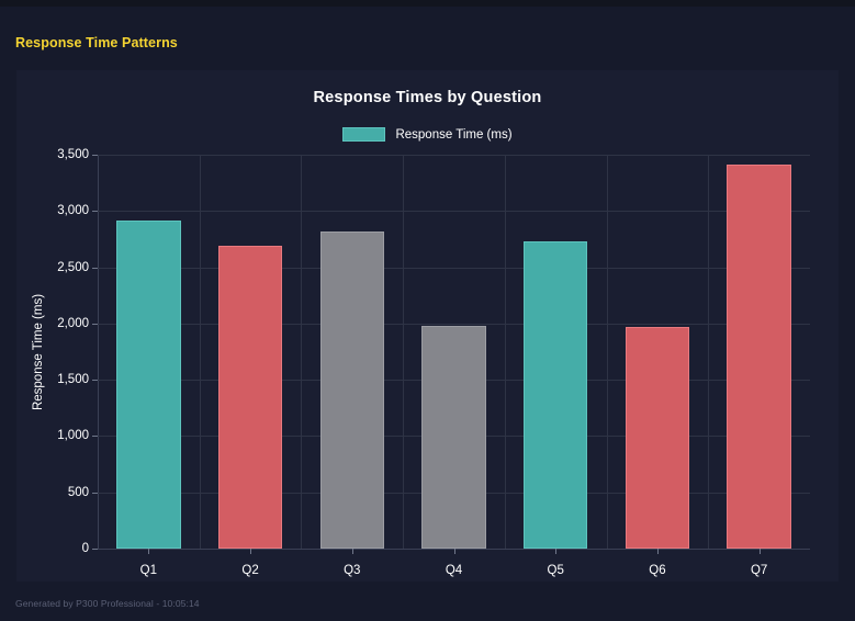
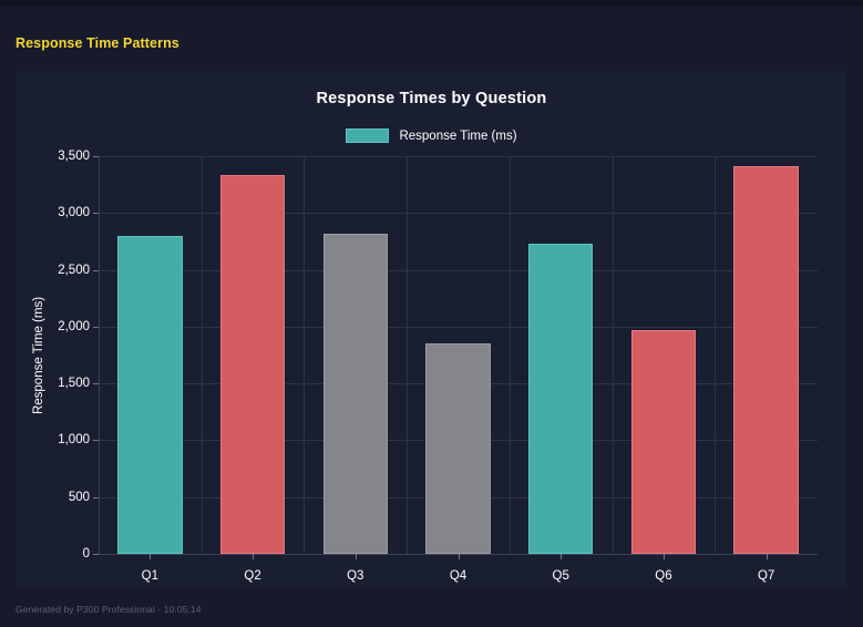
Q1: 2920 -> 2800
Q2: 2690 -> 3330
Q4: 1980 -> 1850
